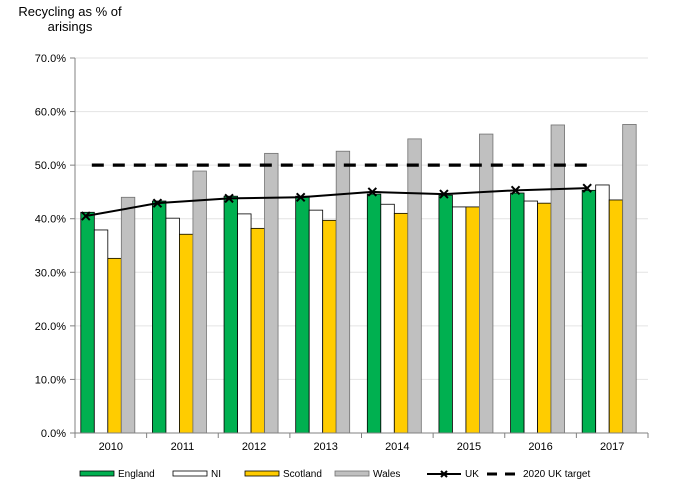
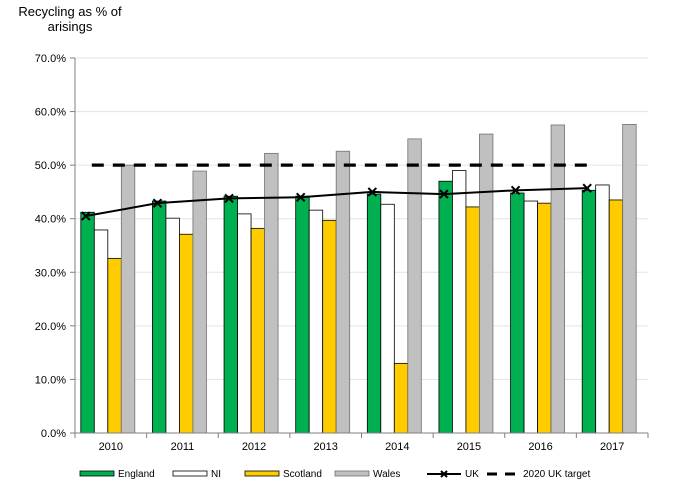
Wales/2010: 44% -> 50%
Scotland/2014: 41% -> 13%
England/2015: 44% -> 47%
NI/2015: 42% -> 49%
